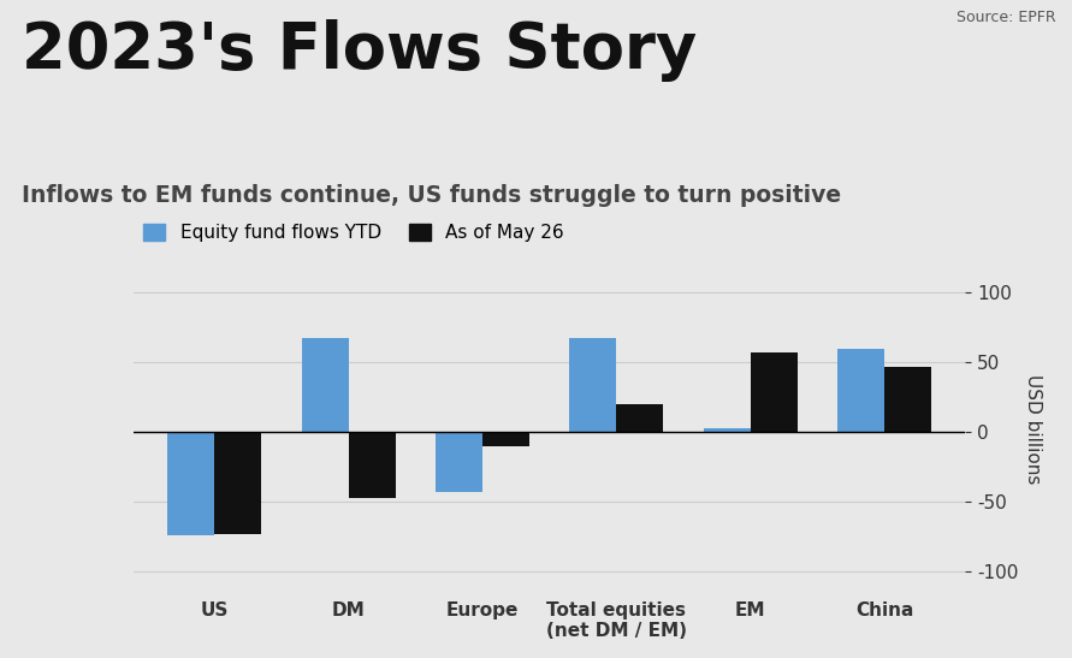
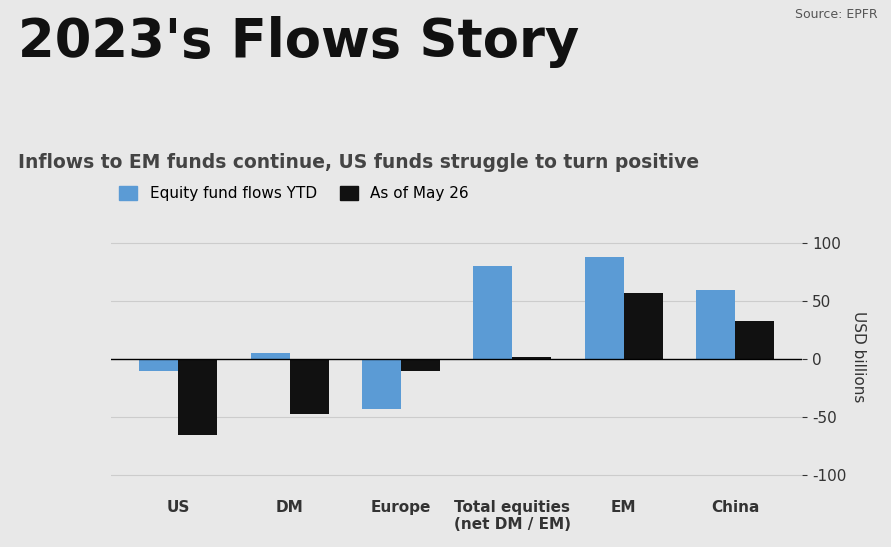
Equity fund flows YTD/US: -74 -> -10
As of May 26/US: -73 -> -65
Equity fund flows YTD/DM: 67 -> 5
Equity fund flows YTD/Total equities (net DM / EM): 67 -> 80
As of May 26/Total equities (net DM / EM): 20 -> 2
Equity fund flows YTD/EM: 3 -> 88
As of May 26/China: 47 -> 33
